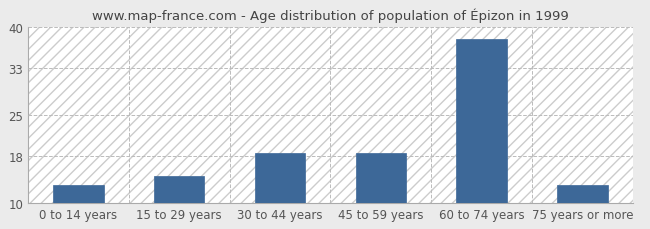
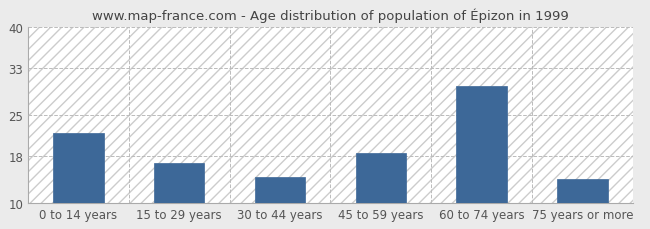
0 to 14 years: 13.0 -> 22.0
15 to 29 years: 14.5 -> 16.8
30 to 44 years: 18.5 -> 14.4
60 to 74 years: 38.0 -> 30.0
75 years or more: 13.0 -> 14.0
